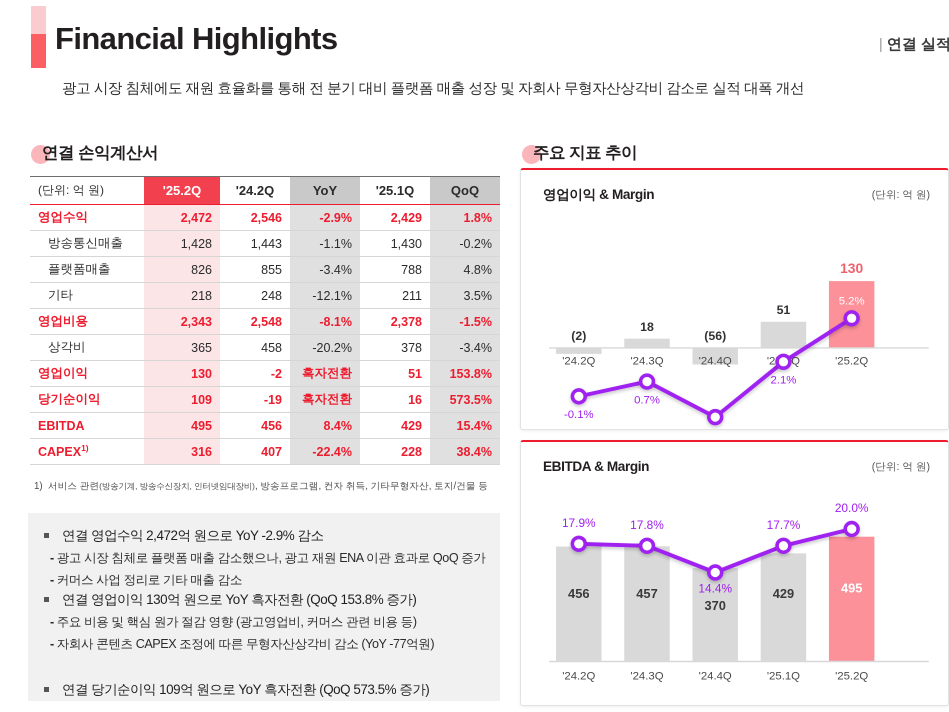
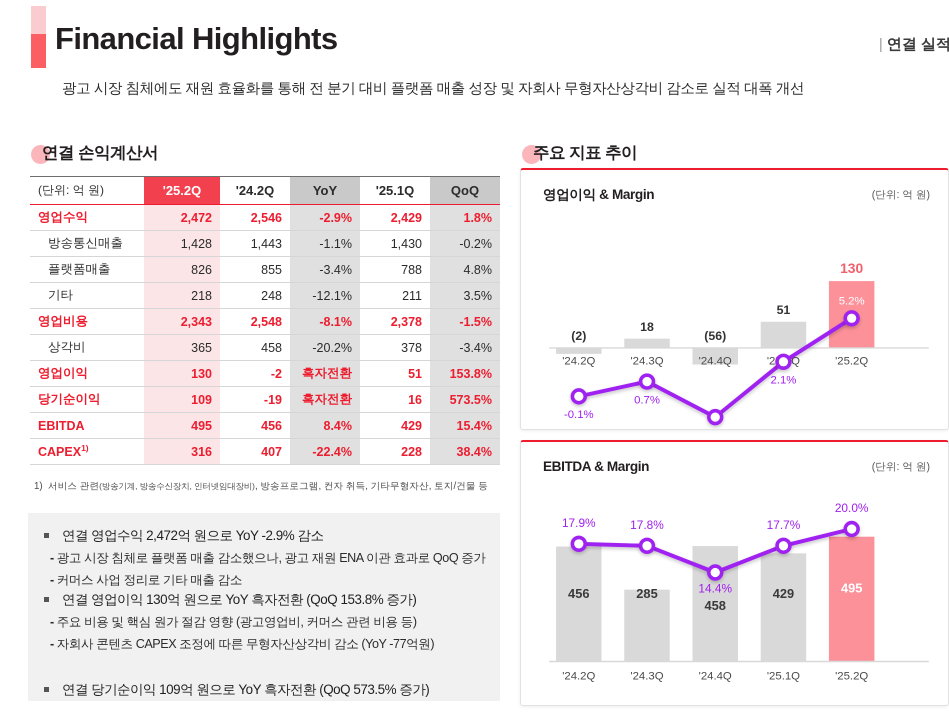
EBITDA & Margin/EBITDA/'24.3Q: 457 -> 285
EBITDA & Margin/EBITDA/'24.4Q: 370 -> 458
